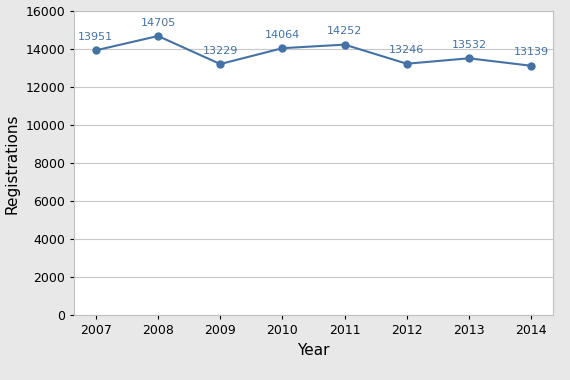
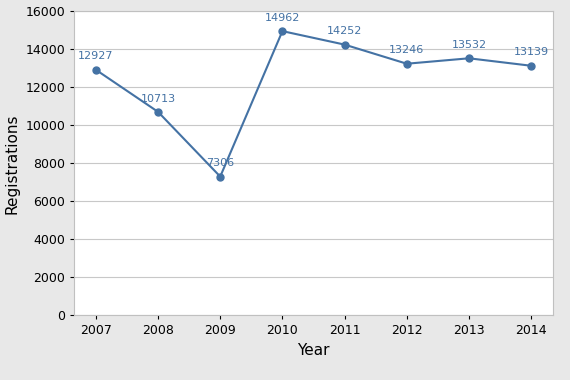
2007: 13951 -> 12927
2008: 14705 -> 10713
2009: 13229 -> 7306
2010: 14064 -> 14962
